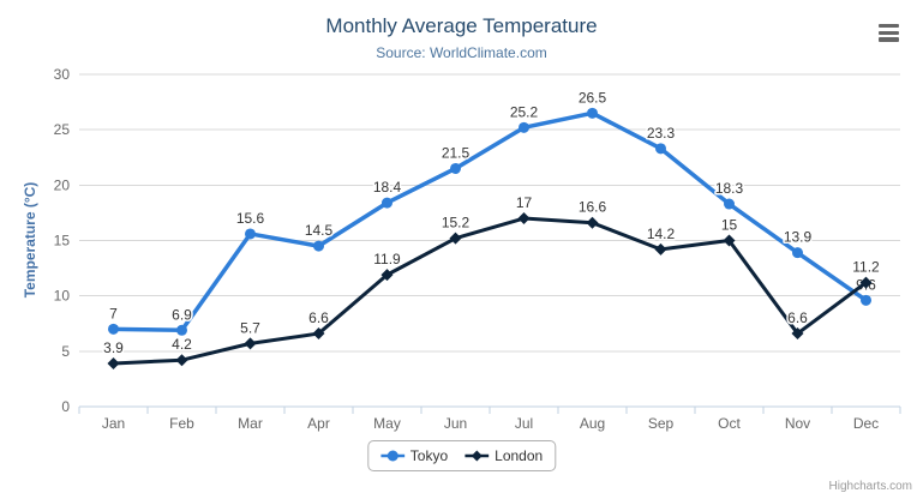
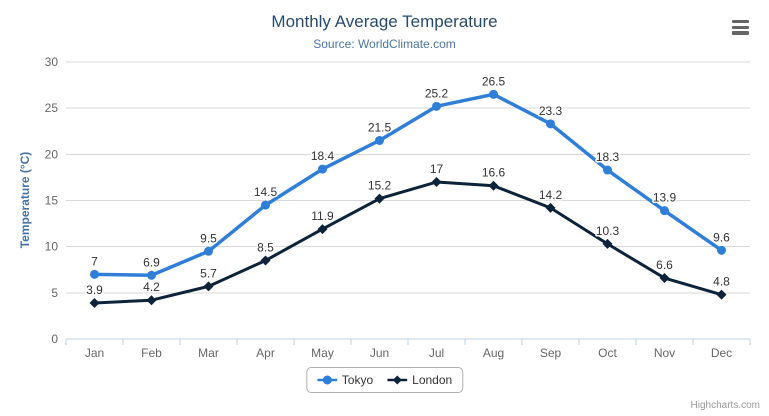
Tokyo/Mar: 15.6 -> 9.5
London/Apr: 6.6 -> 8.5
London/Oct: 15 -> 10.3
London/Dec: 11.2 -> 4.8
